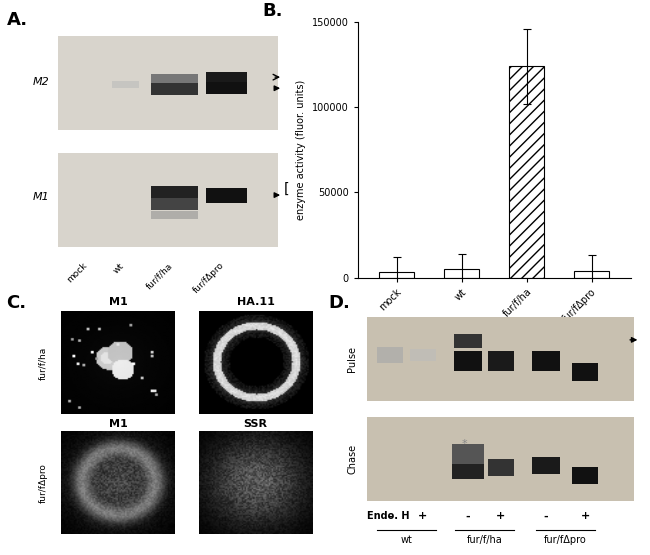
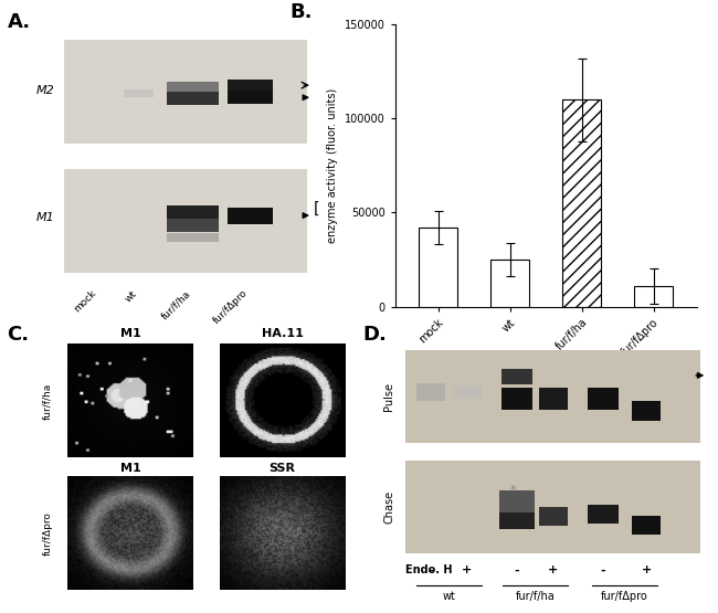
mock: 3000 -> 42000
wt: 5000 -> 25000
fur/f/ha: 124000 -> 110000
fur/fΔpro: 4000 -> 11000
